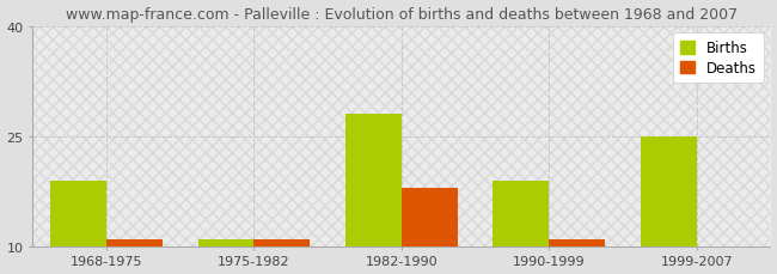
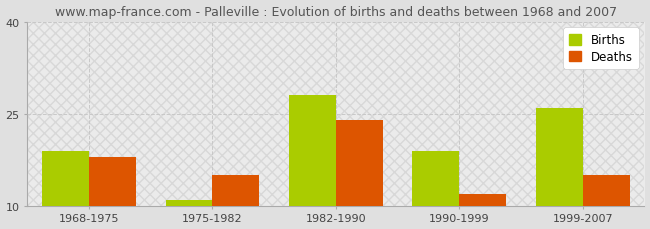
Deaths/1968-1975: 11 -> 18
Deaths/1975-1982: 11 -> 15
Deaths/1982-1990: 18 -> 24
Deaths/1990-1999: 11 -> 12
Births/1999-2007: 25 -> 26
Deaths/1999-2007: 10 -> 15
